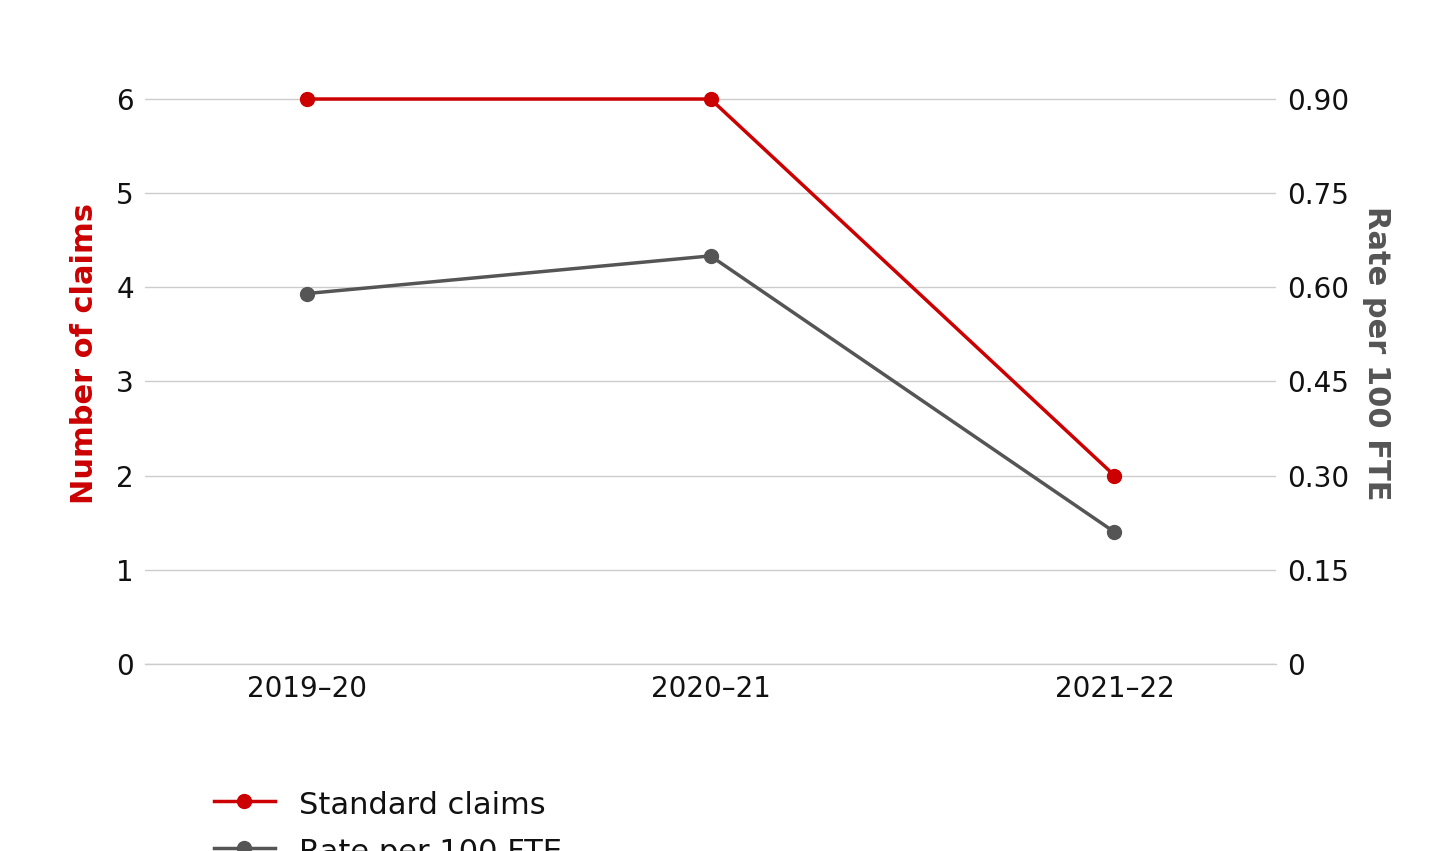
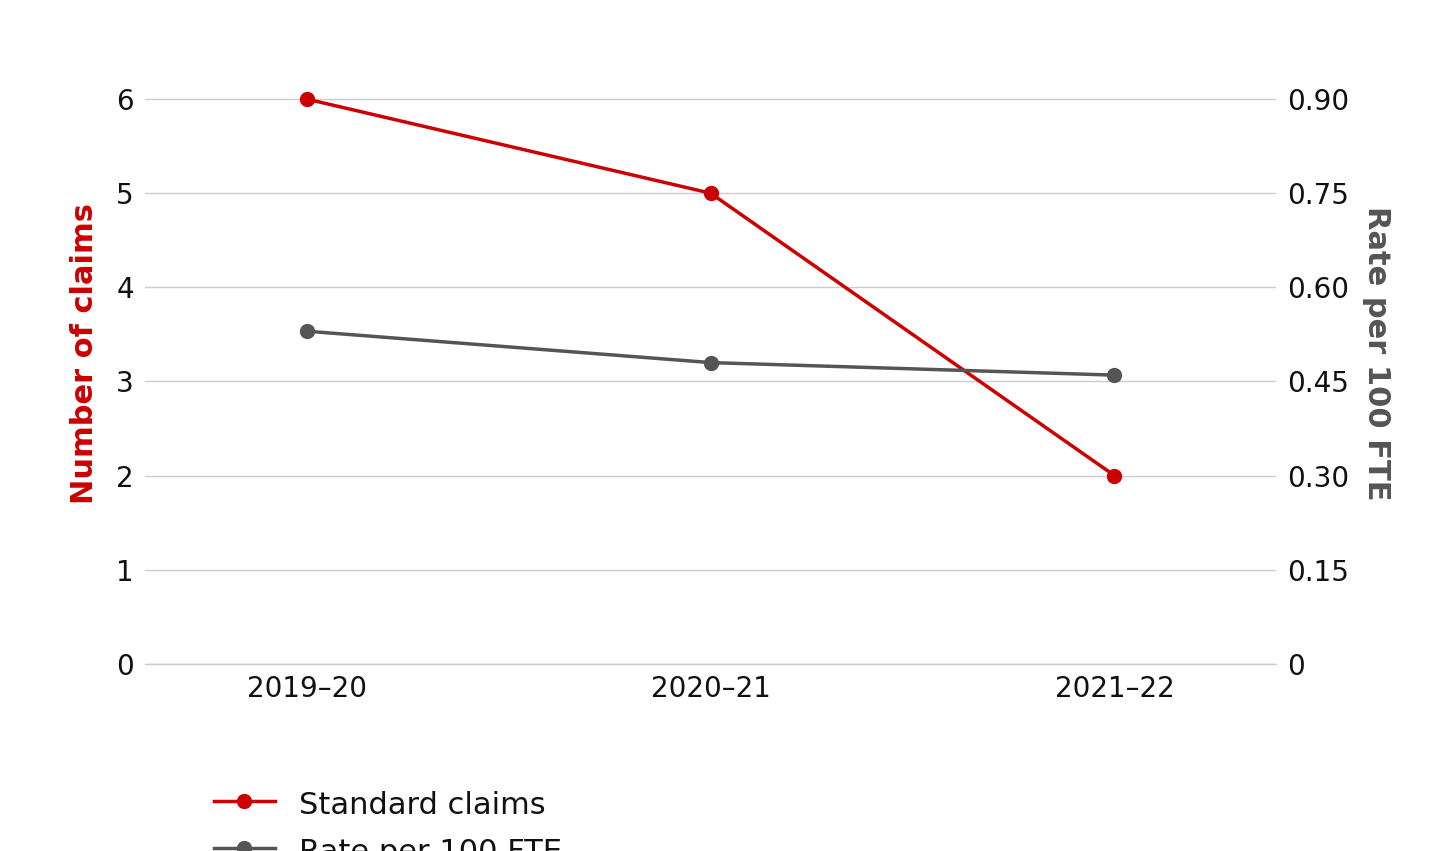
Rate per 100 FTE/2019–20: 0.59 -> 0.53
Standard claims/2020–21: 6 -> 5
Rate per 100 FTE/2020–21: 0.65 -> 0.48
Rate per 100 FTE/2021–22: 0.21 -> 0.46
